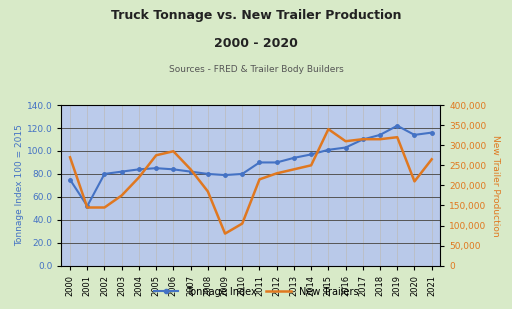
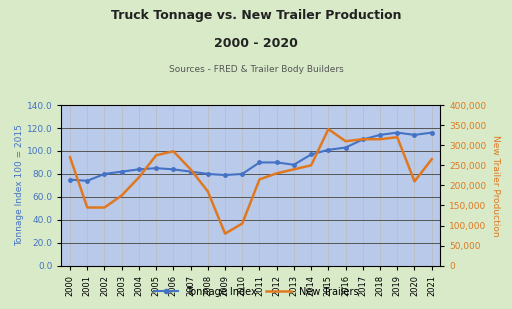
Tonnage Index/2001: 52 -> 74
Tonnage Index/2013: 94 -> 88
Tonnage Index/2019: 122 -> 116
